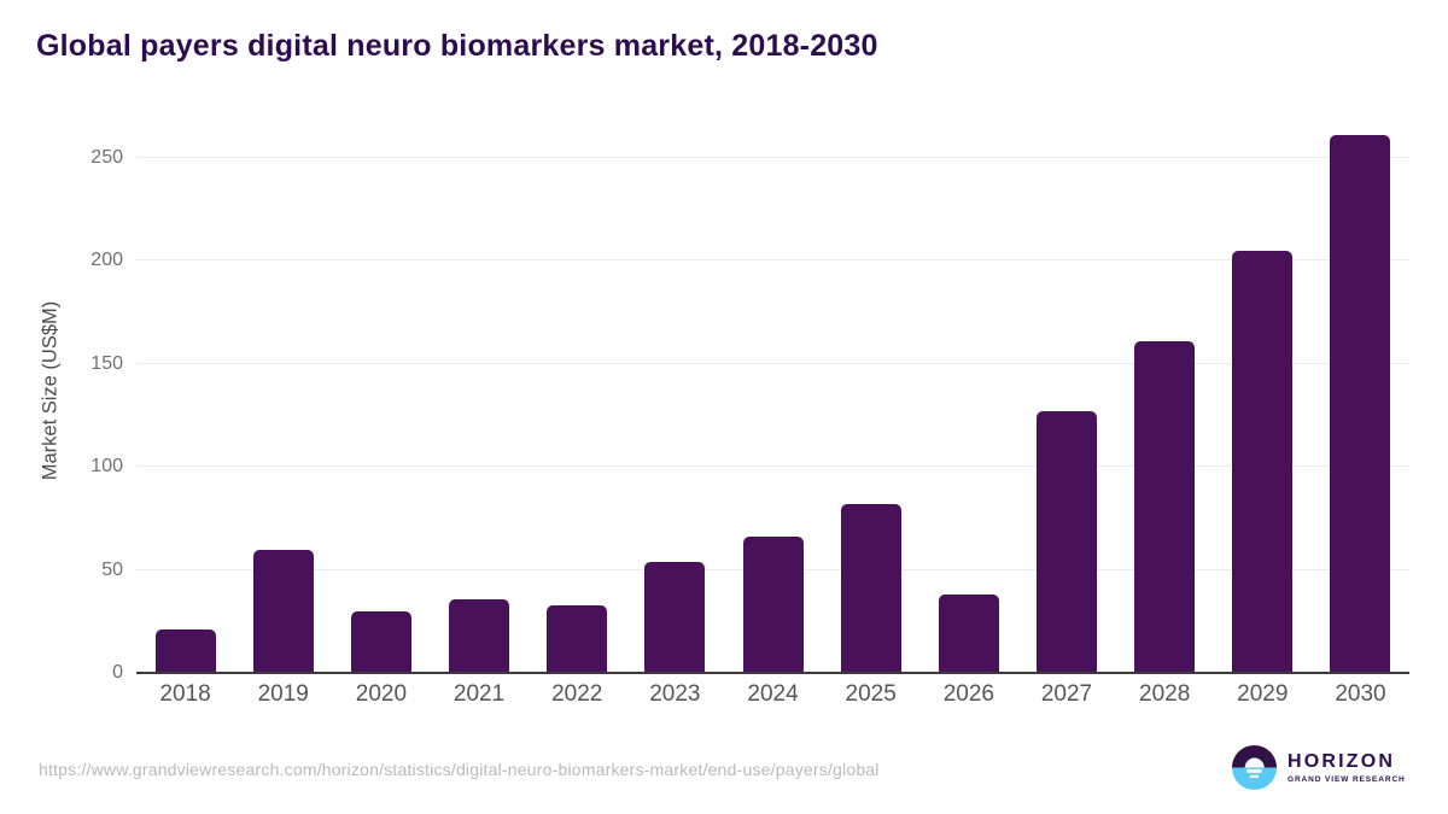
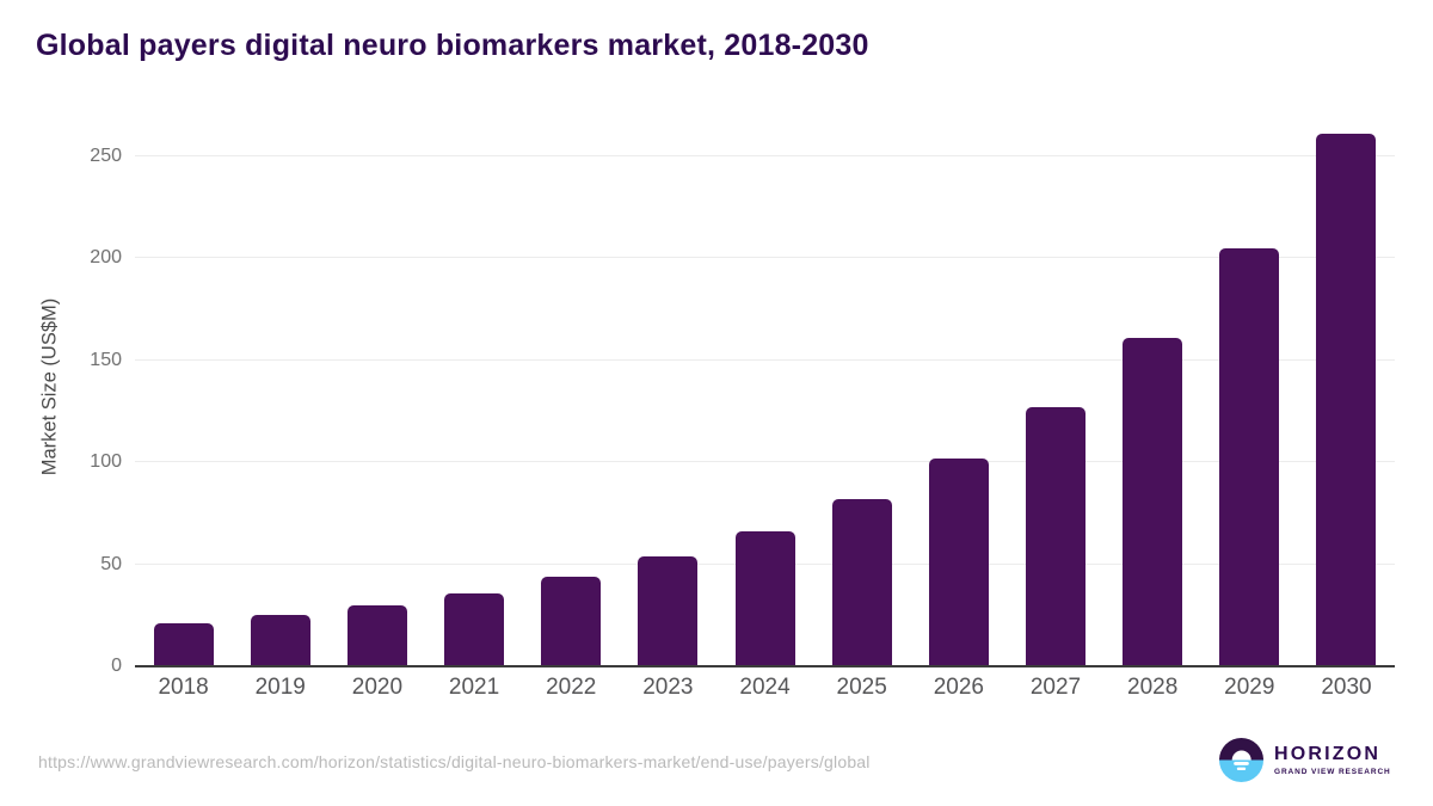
2019: 60 -> 25
2022: 33 -> 44
2026: 38 -> 102
